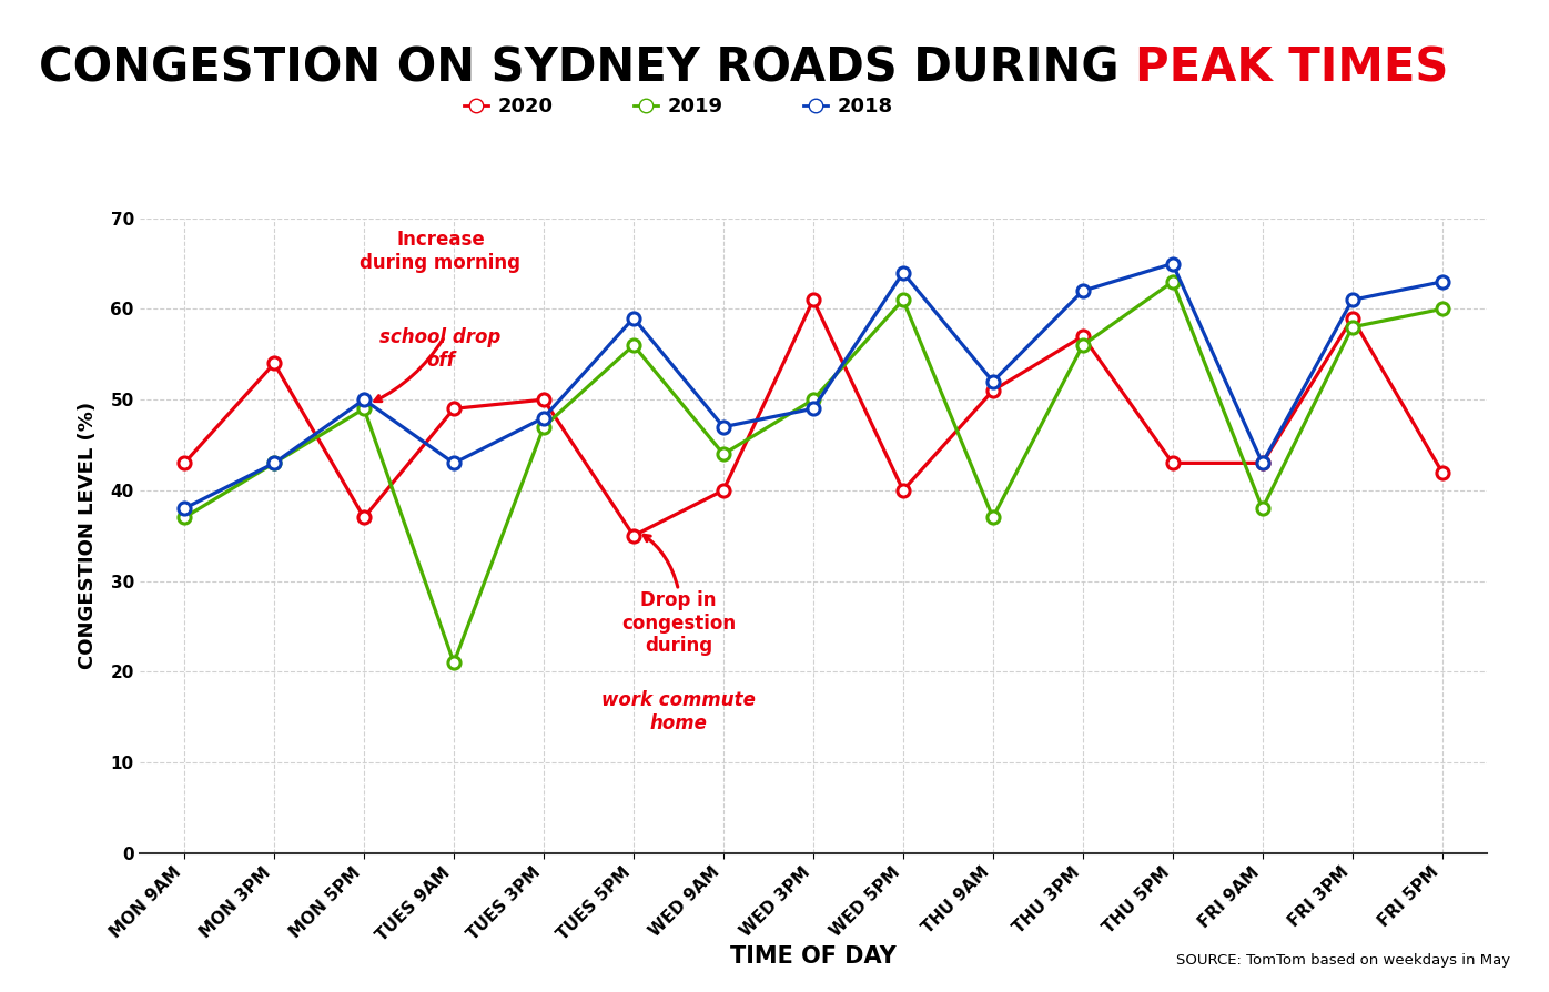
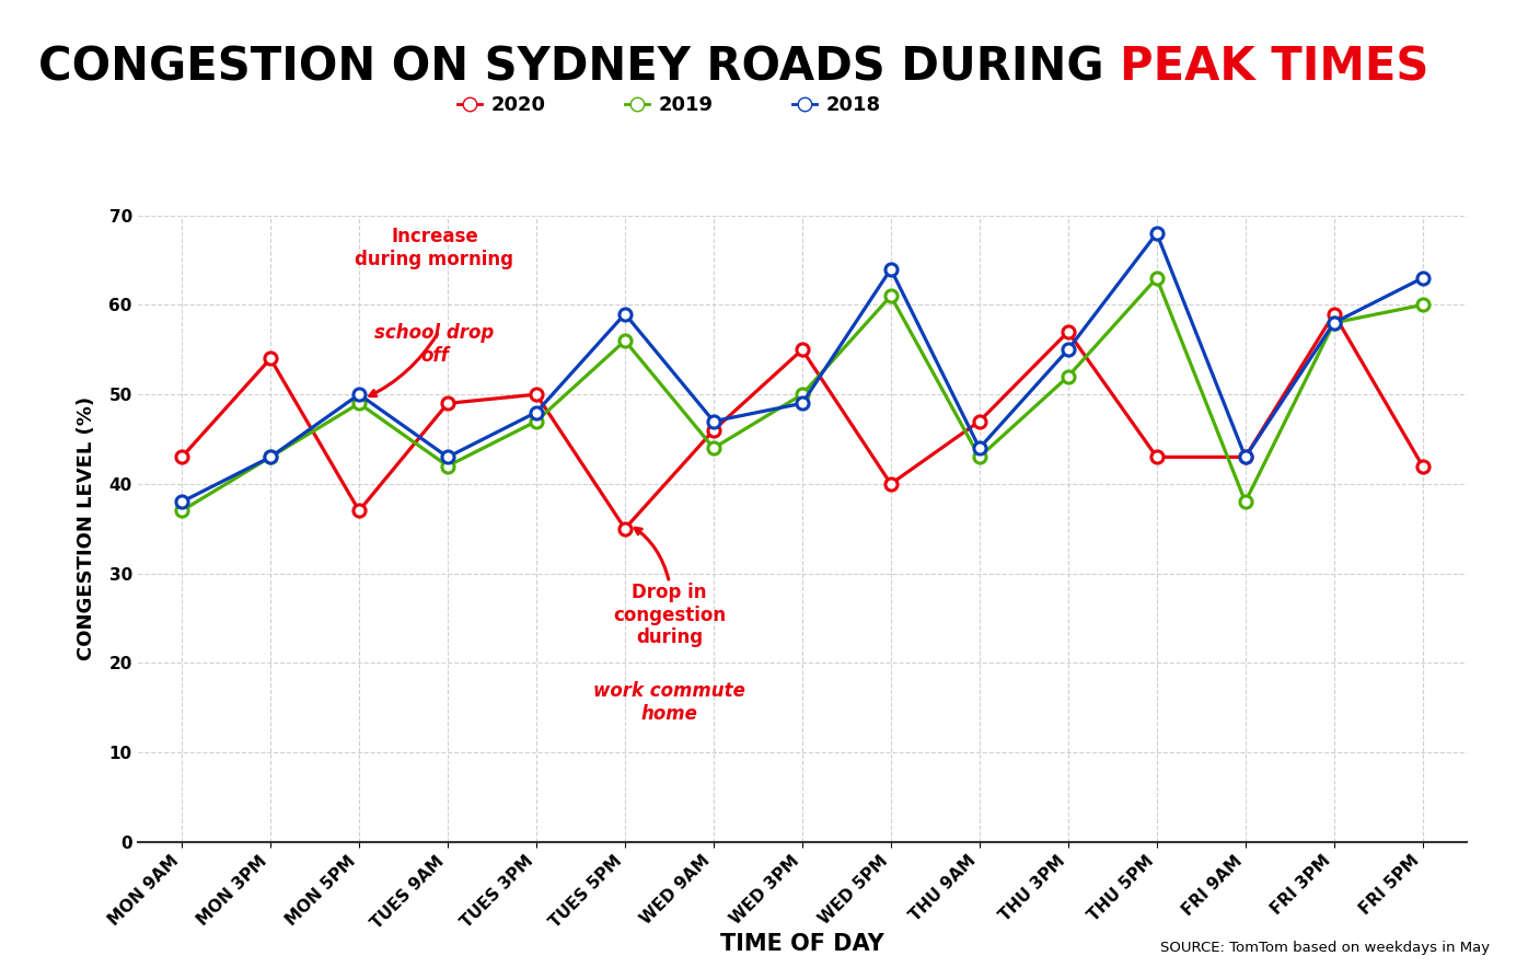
2019/TUES 9AM: 21 -> 42
2020/WED 9AM: 40 -> 46
2020/WED 3PM: 61 -> 55
2020/THU 9AM: 51 -> 47
2019/THU 9AM: 37 -> 43
2018/THU 9AM: 52 -> 44
2019/THU 3PM: 56 -> 52
2018/THU 3PM: 62 -> 55
2018/THU 5PM: 65 -> 68
2018/FRI 3PM: 61 -> 58
